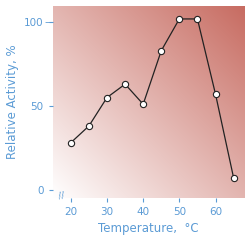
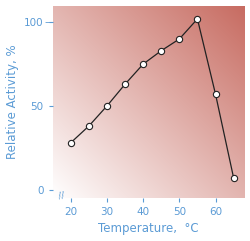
30: 55 -> 50
40: 51 -> 75
50: 102 -> 90
